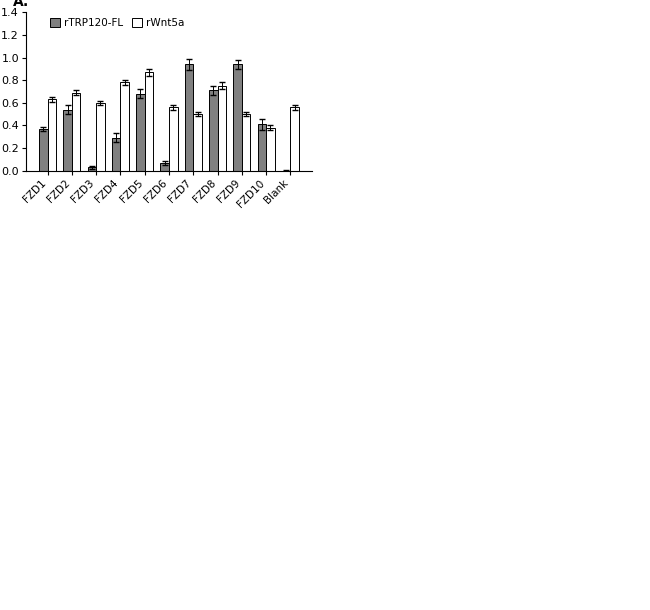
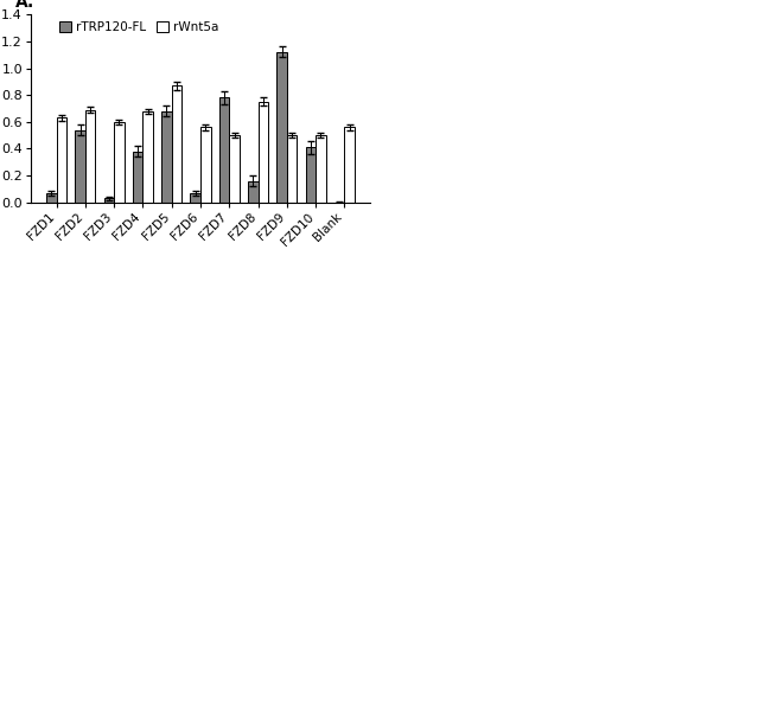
rTRP120-FL/FZD1: 0.37 -> 0.07
rTRP120-FL/FZD4: 0.29 -> 0.38
rWnt5a/FZD4: 0.78 -> 0.68
rTRP120-FL/FZD7: 0.94 -> 0.78
rTRP120-FL/FZD8: 0.71 -> 0.16
rTRP120-FL/FZD9: 0.94 -> 1.12
rWnt5a/FZD10: 0.38 -> 0.50
